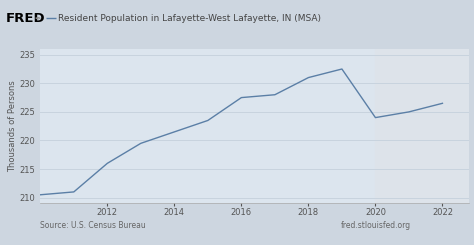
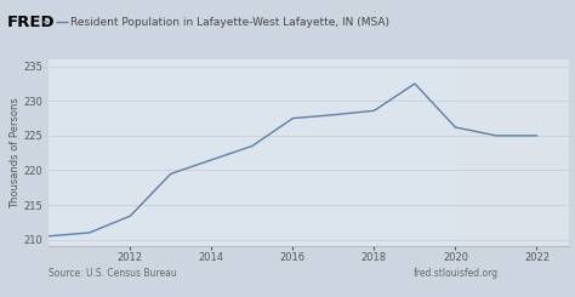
2012: 216.0 -> 213.4
2018: 231.0 -> 228.6
2020: 224.0 -> 226.2
2022: 226.5 -> 225.0
